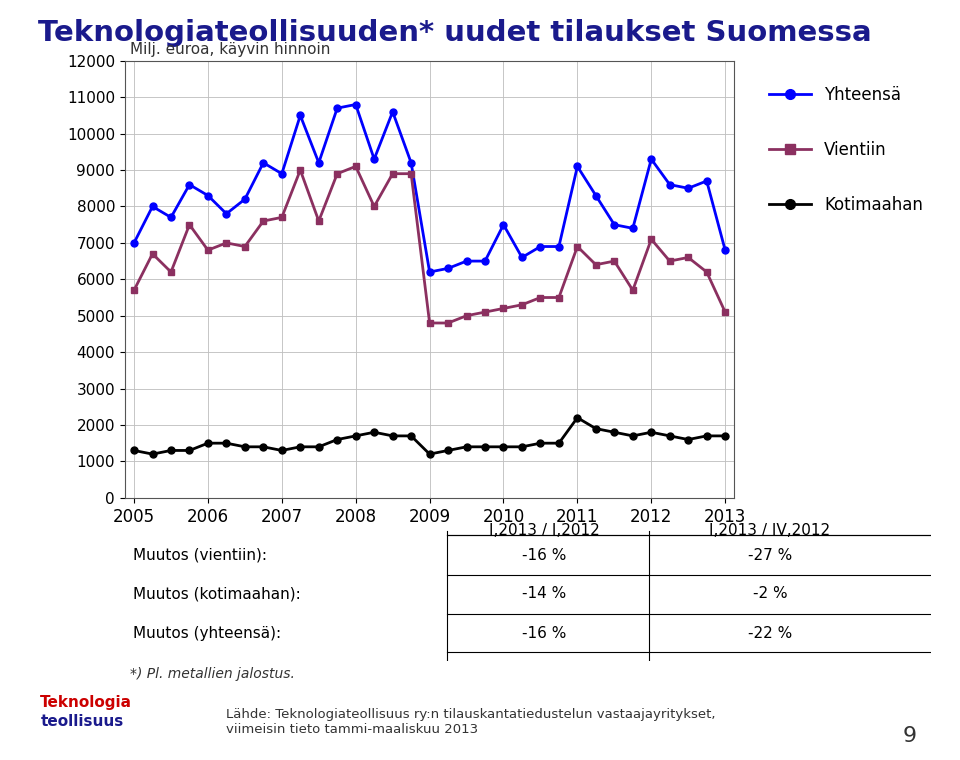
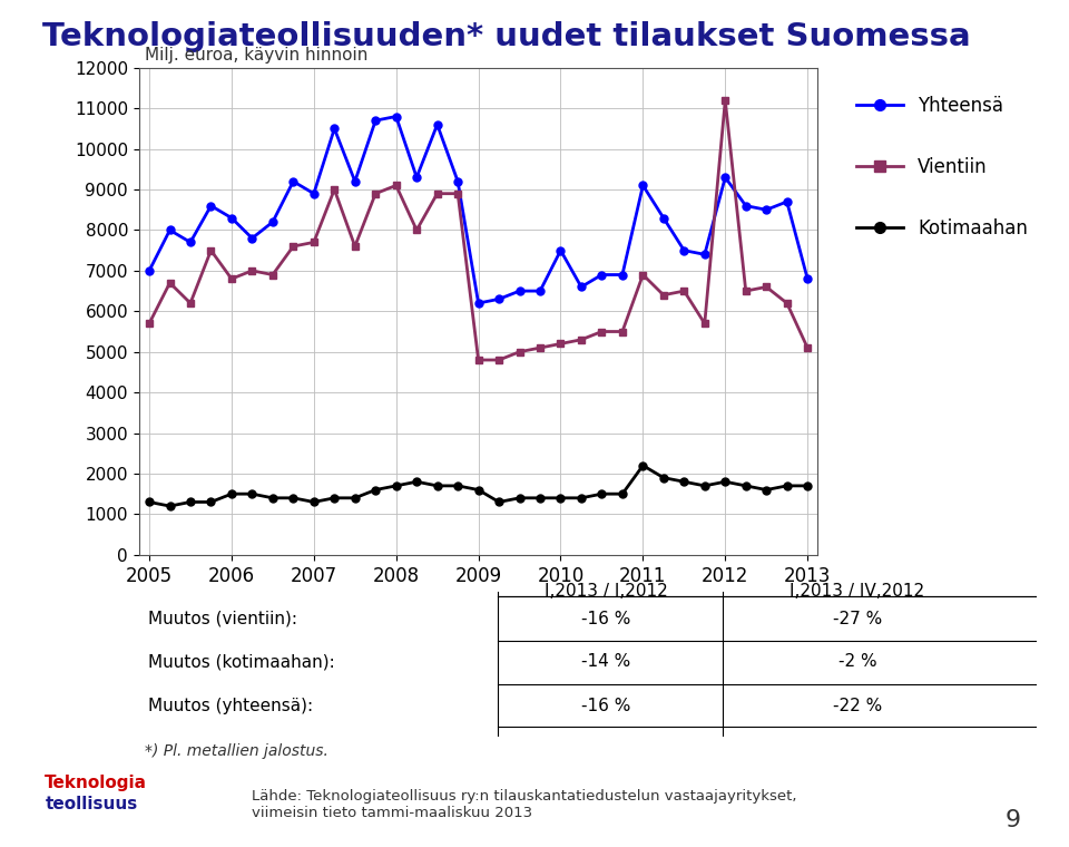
Kotimaahan/2009: 1200 -> 1600
Vientiin/2012: 7100 -> 11200
